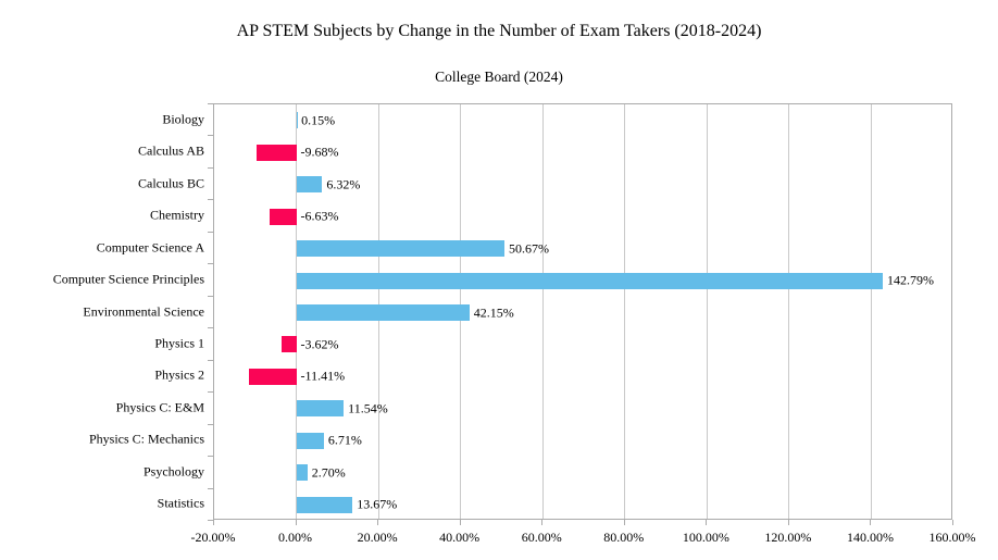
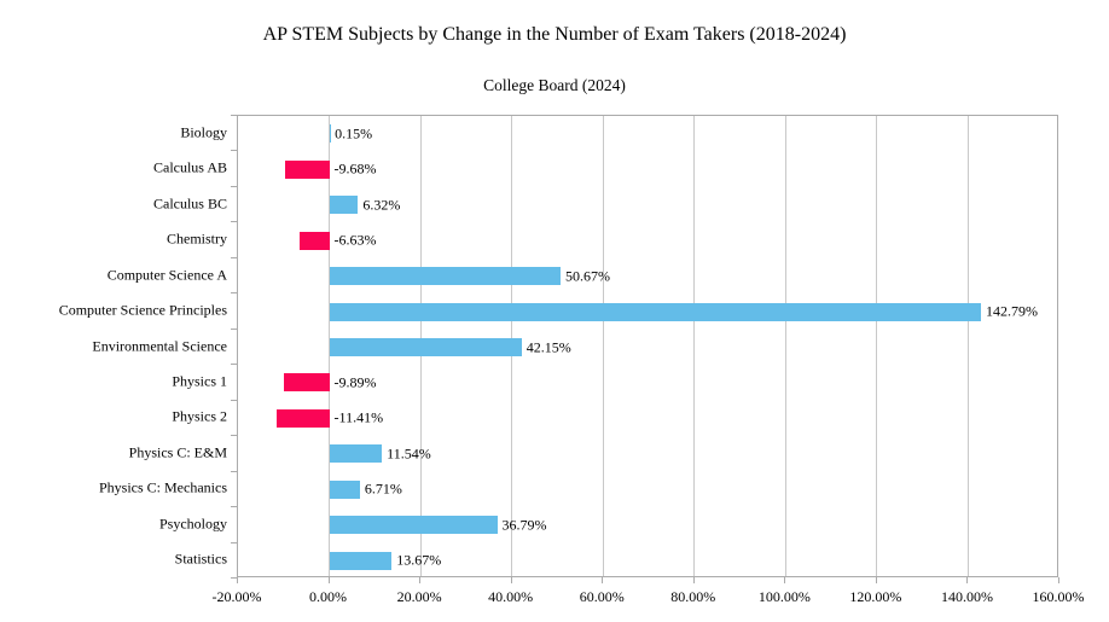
Physics 1: -3.62% -> -9.89%
Psychology: 2.70% -> 36.79%
